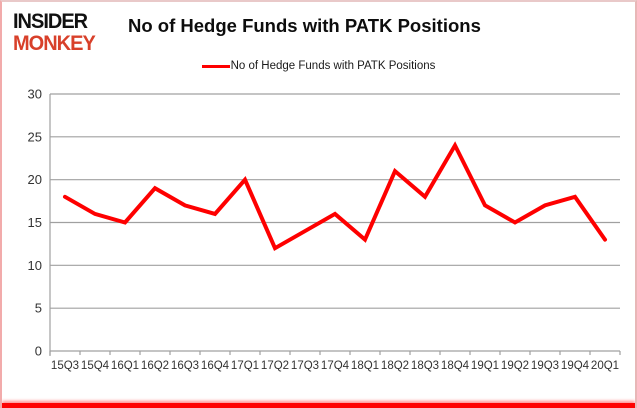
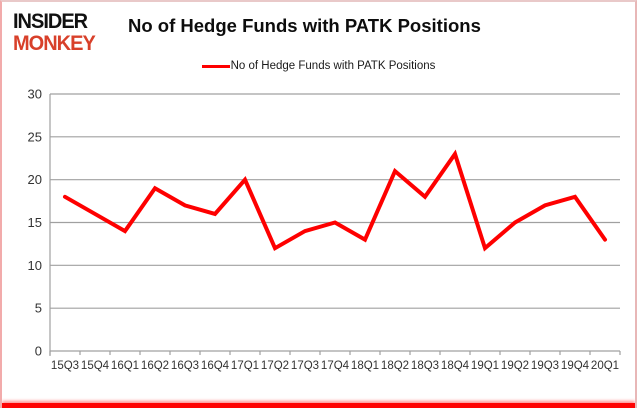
16Q1: 15 -> 14
17Q4: 16 -> 15
18Q4: 24 -> 23
19Q1: 17 -> 12
